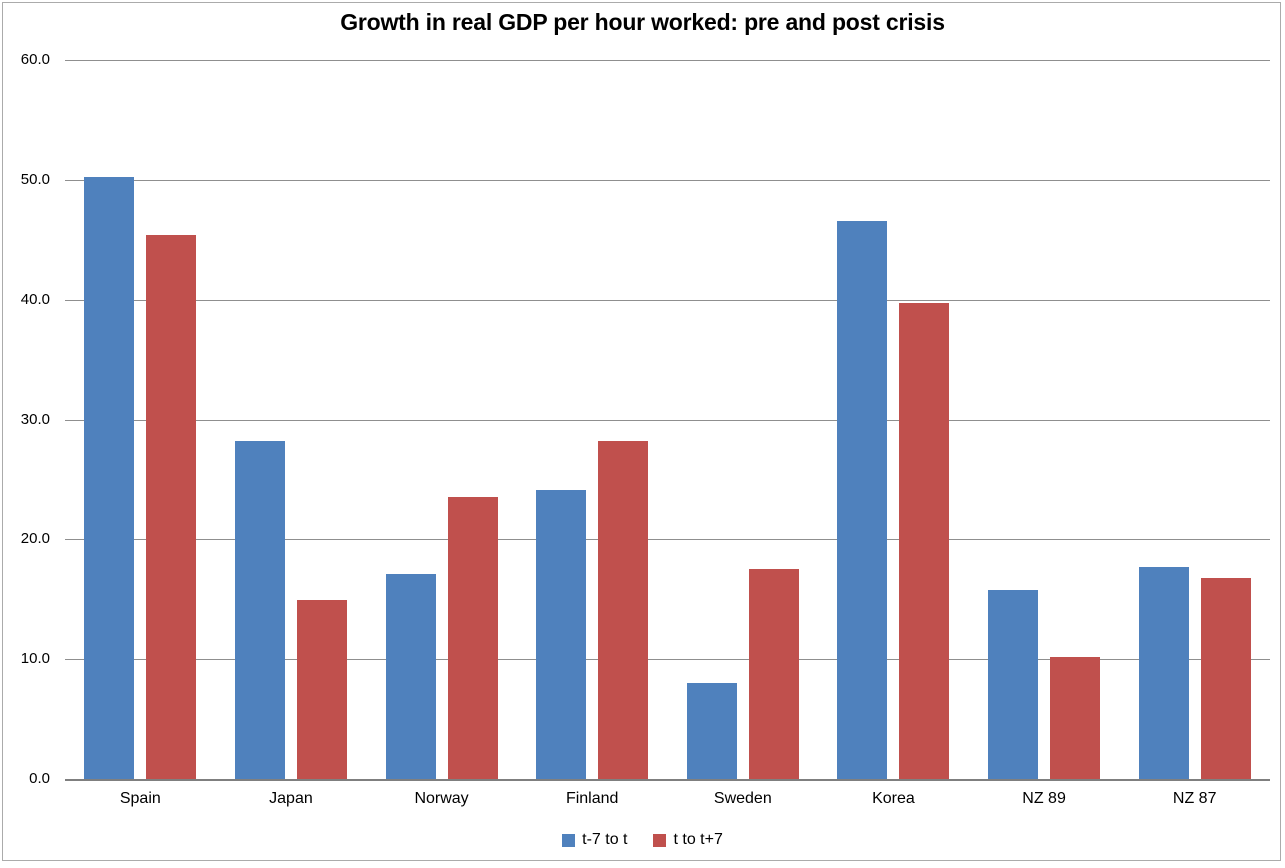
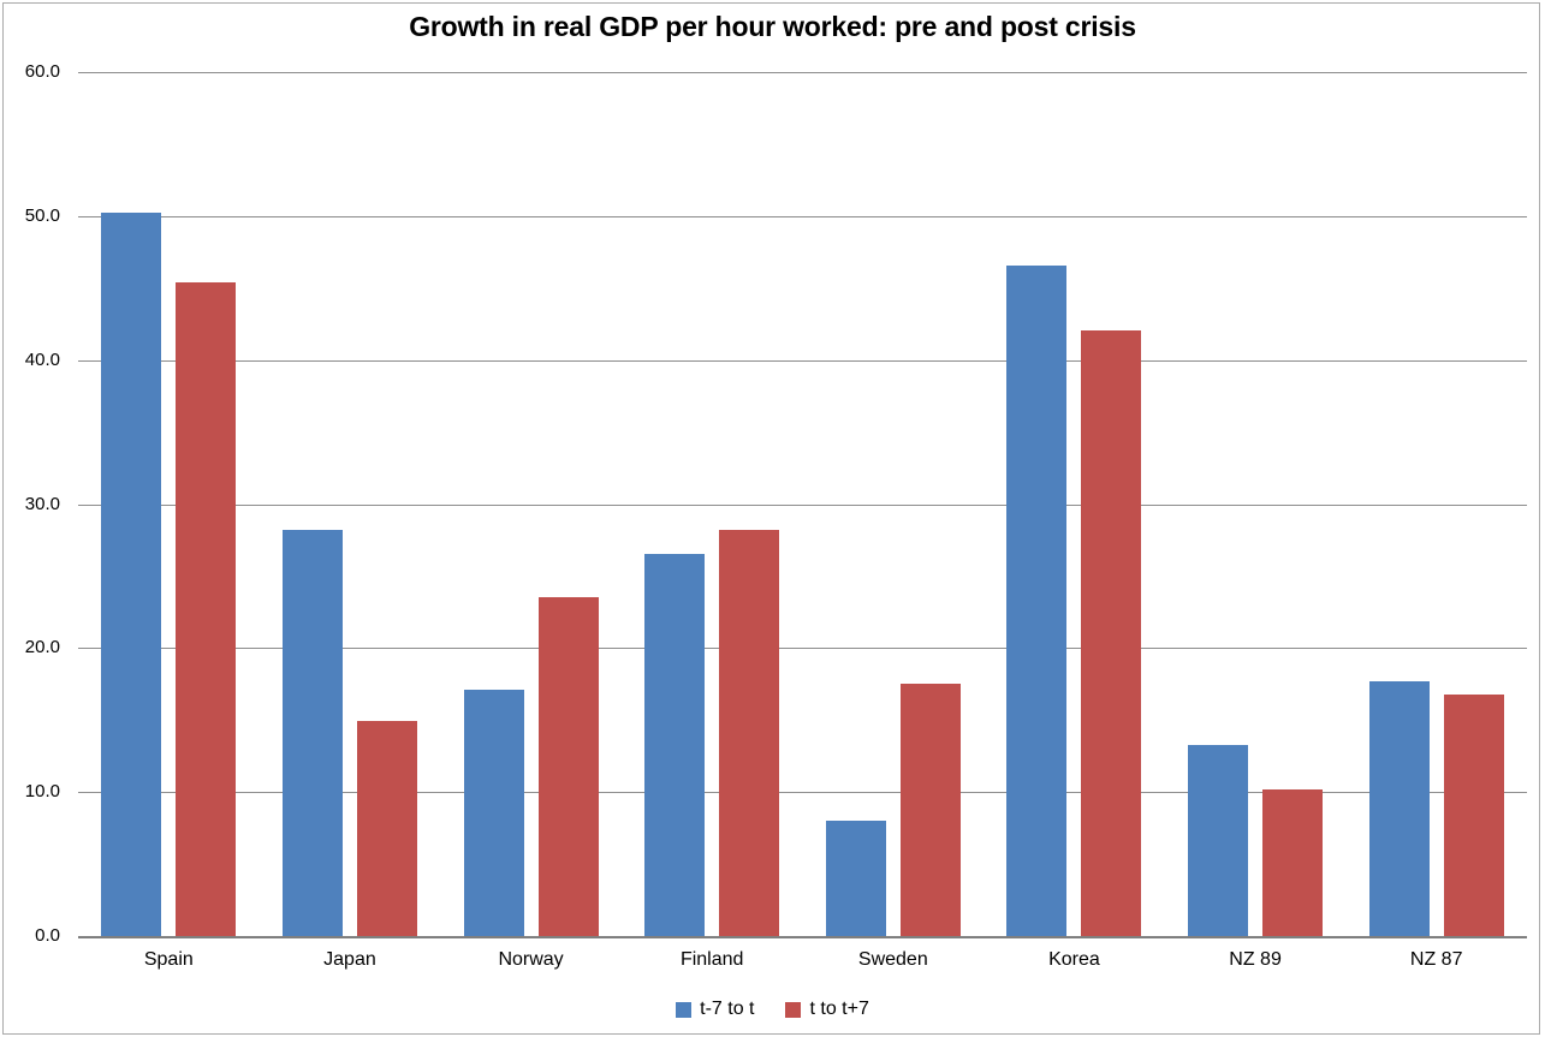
t-7 to t/Finland: 24.1 -> 26.5
t to t+7/Korea: 39.7 -> 42.1
t-7 to t/NZ 89: 15.8 -> 13.3
